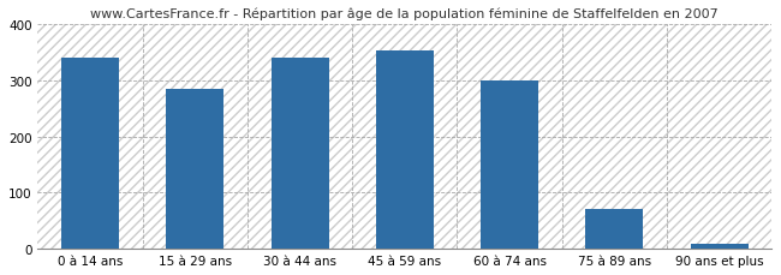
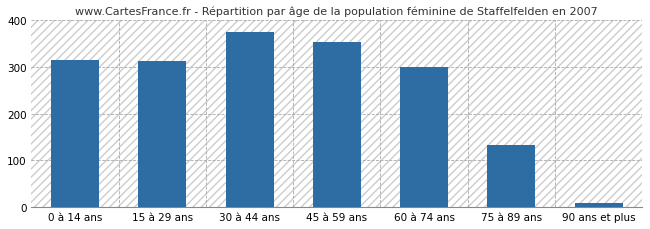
0 à 14 ans: 340 -> 315
15 à 29 ans: 285 -> 313
30 à 44 ans: 340 -> 375
75 à 89 ans: 70 -> 133
